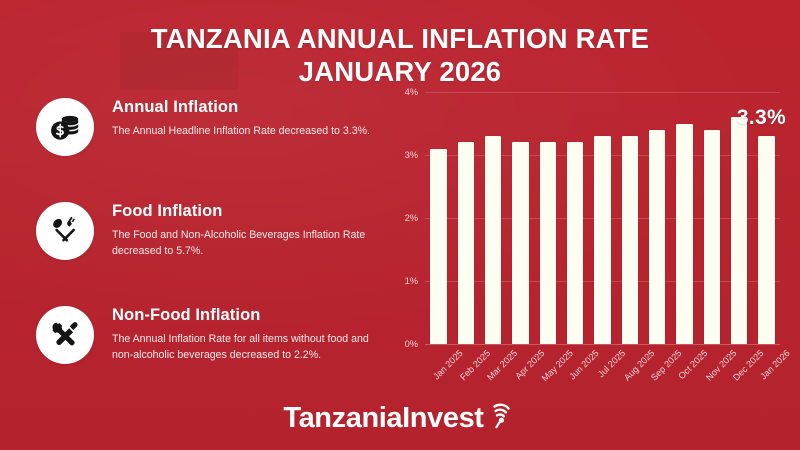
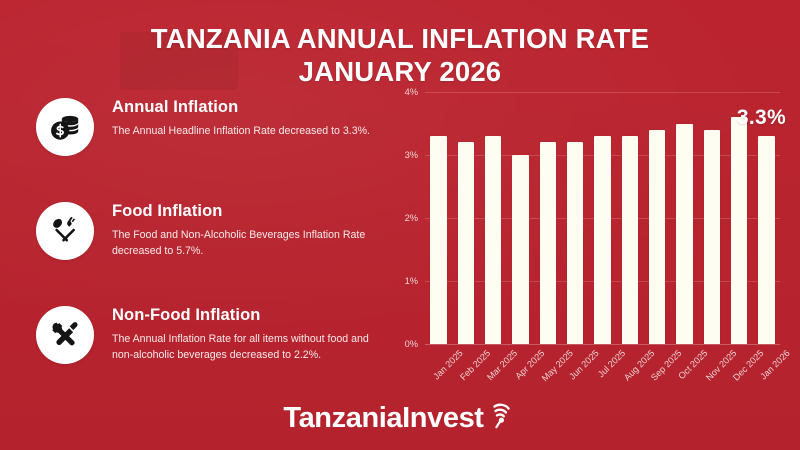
Jan 2025: 3.1% -> 3.3%
Apr 2025: 3.2% -> 3.0%
